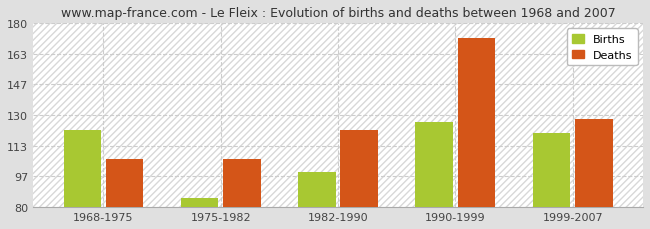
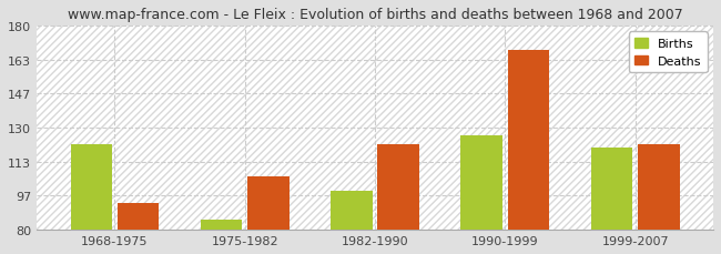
Deaths/1968-1975: 106 -> 93
Deaths/1990-1999: 172 -> 168
Deaths/1999-2007: 128 -> 122
